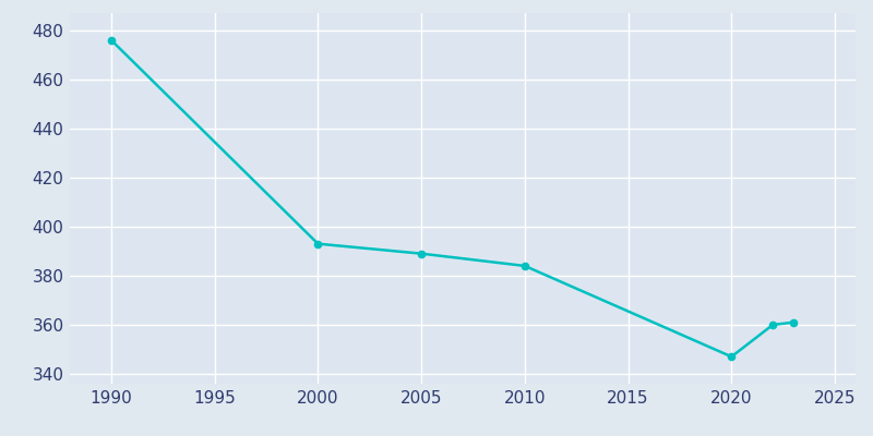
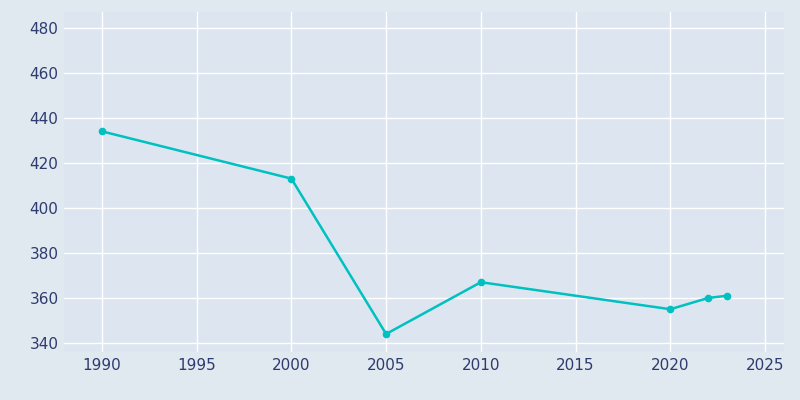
1990: 476 -> 434
2000: 393 -> 413
2005: 389 -> 344
2010: 384 -> 367
2020: 347 -> 355
